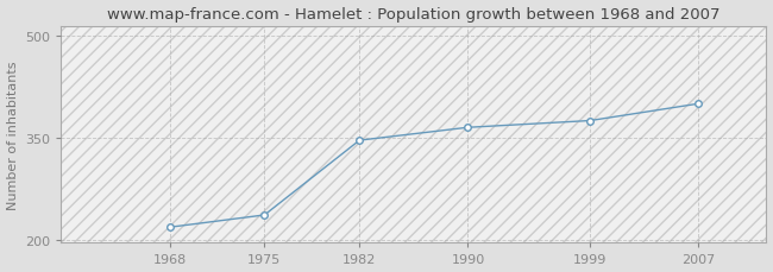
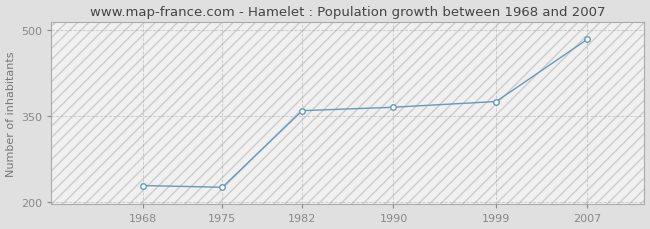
1968: 218 -> 228
1975: 236 -> 225
1982: 346 -> 359
2007: 400 -> 484
